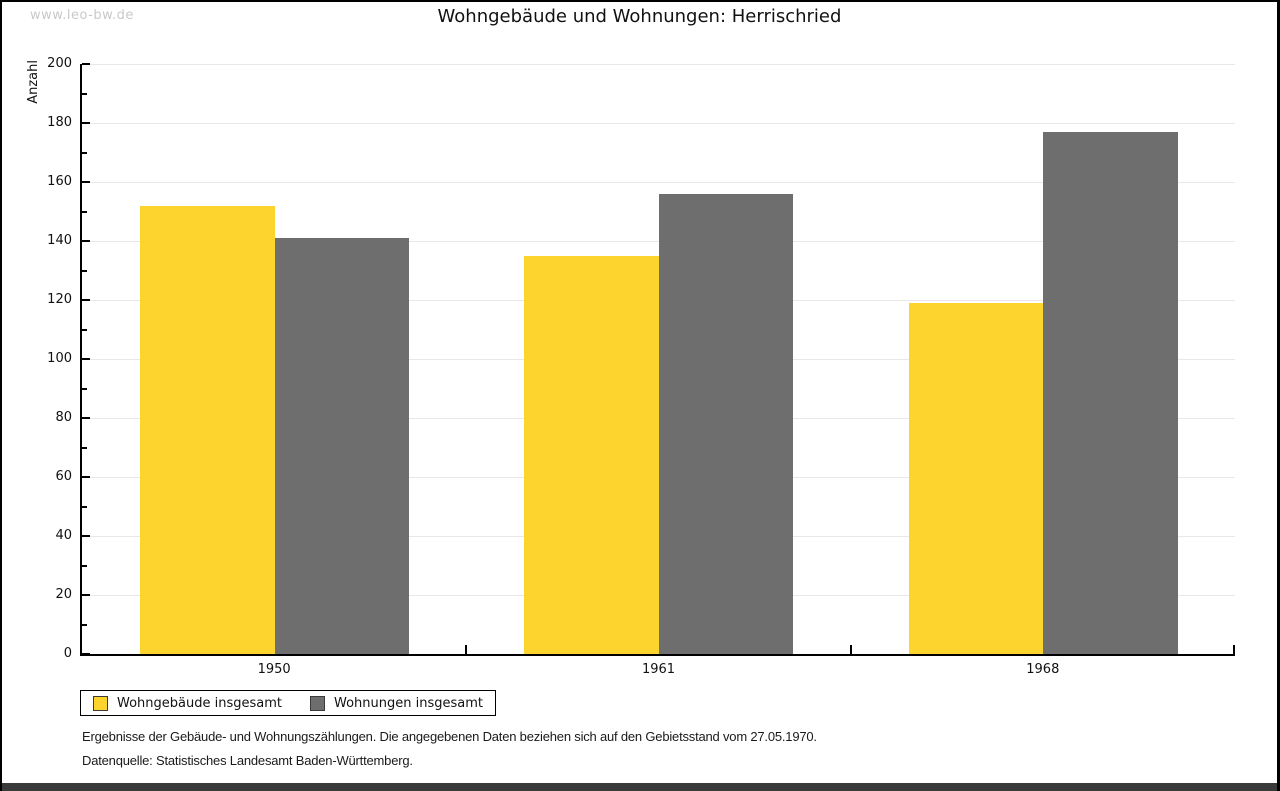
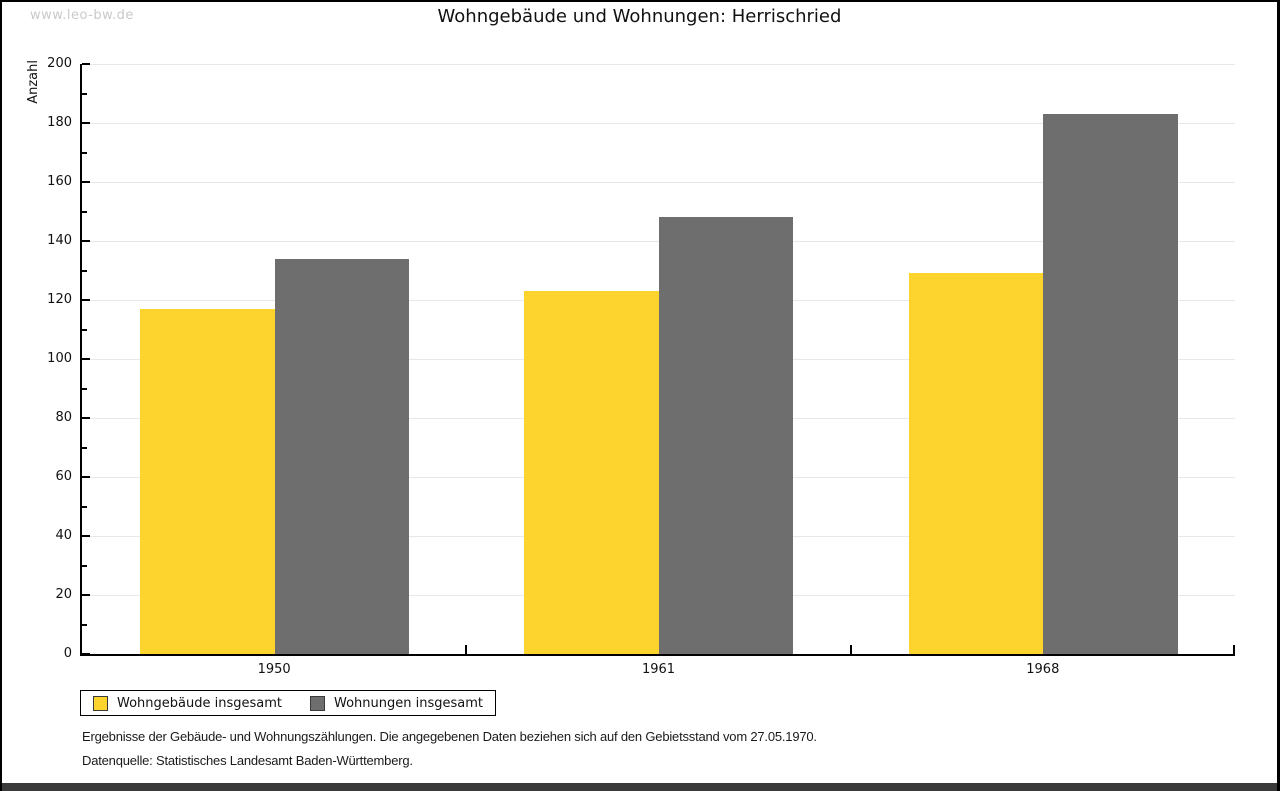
Wohngebäude insgesamt/1950: 152 -> 117
Wohnungen insgesamt/1950: 141 -> 134
Wohngebäude insgesamt/1961: 135 -> 123
Wohnungen insgesamt/1961: 156 -> 148
Wohngebäude insgesamt/1968: 119 -> 129
Wohnungen insgesamt/1968: 177 -> 183
